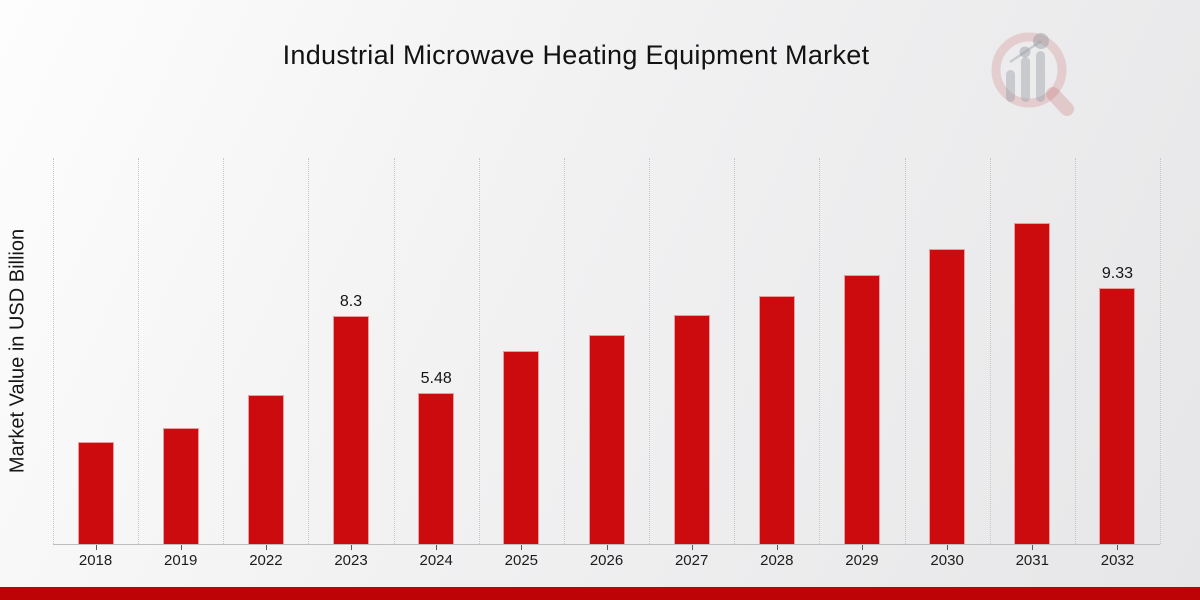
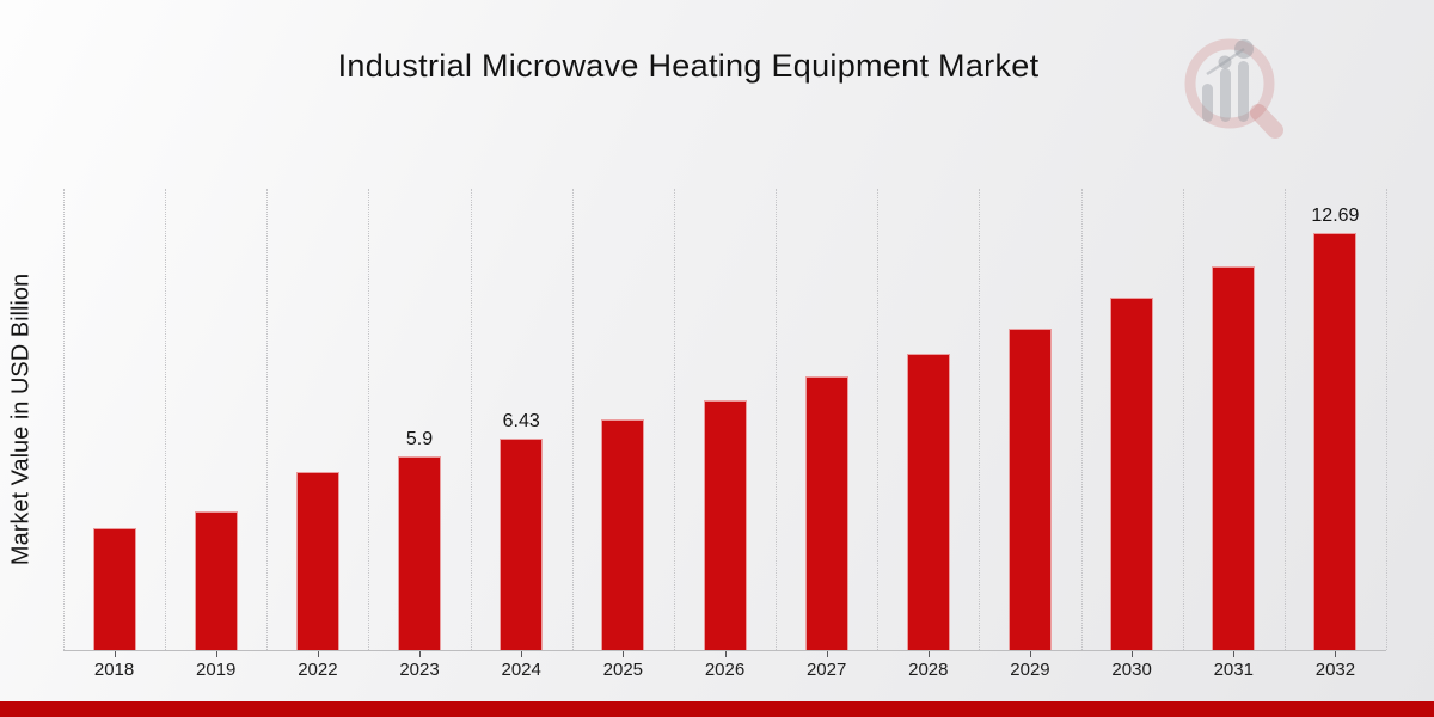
2023: 8.3 -> 5.9
2024: 5.48 -> 6.43
2032: 9.33 -> 12.69
